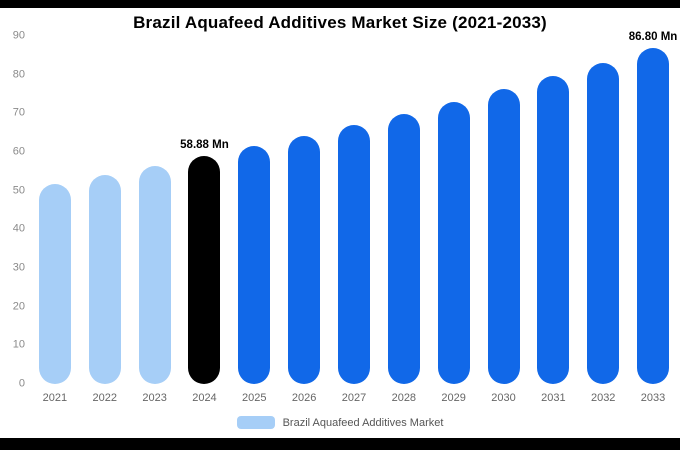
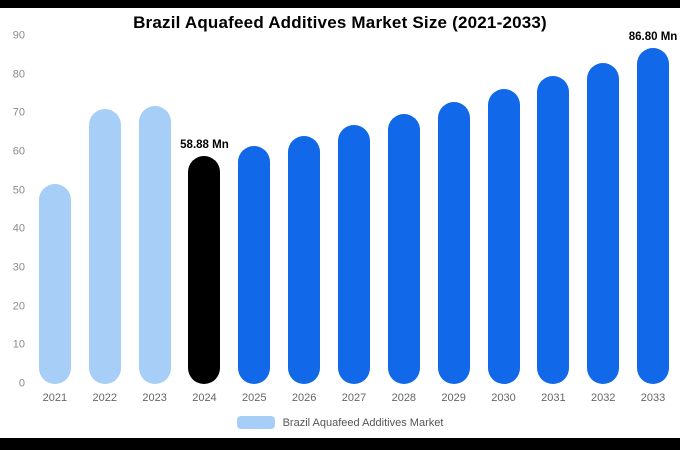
2022: 54 -> 71
2023: 56 -> 72
